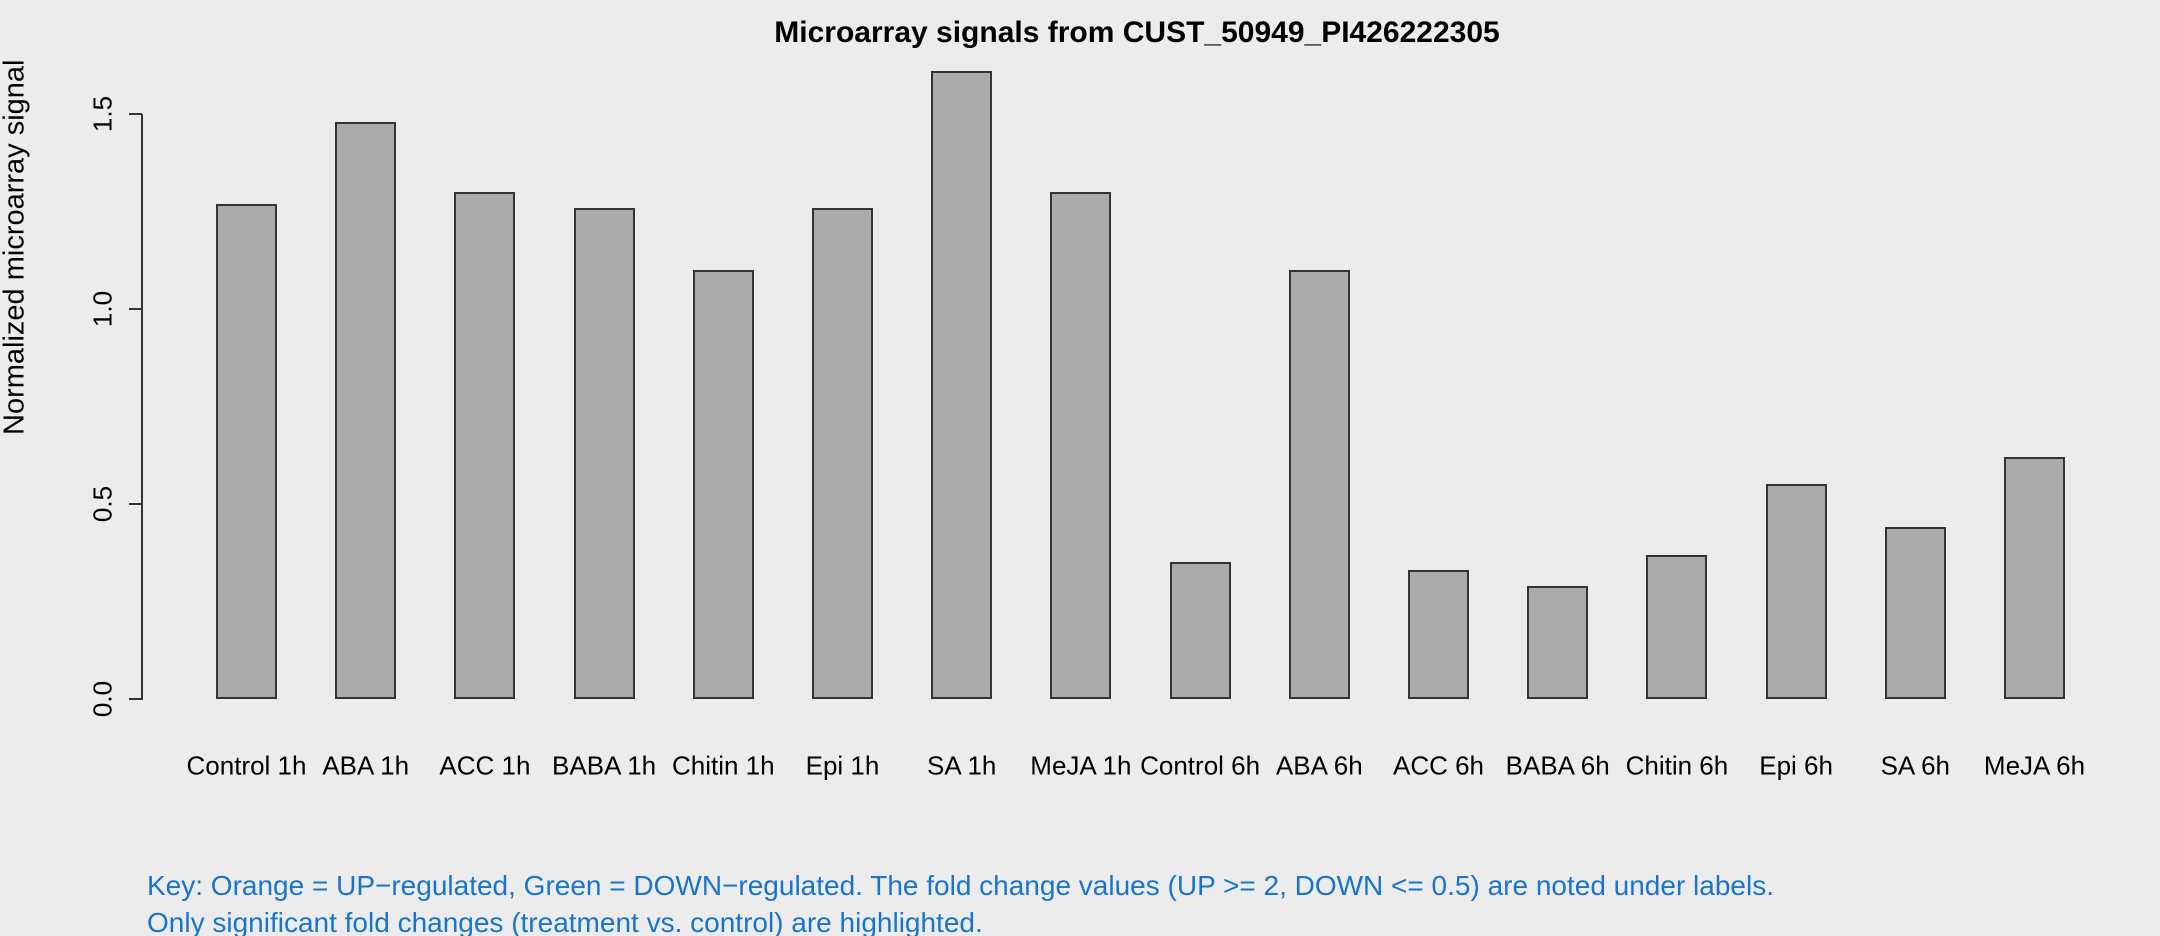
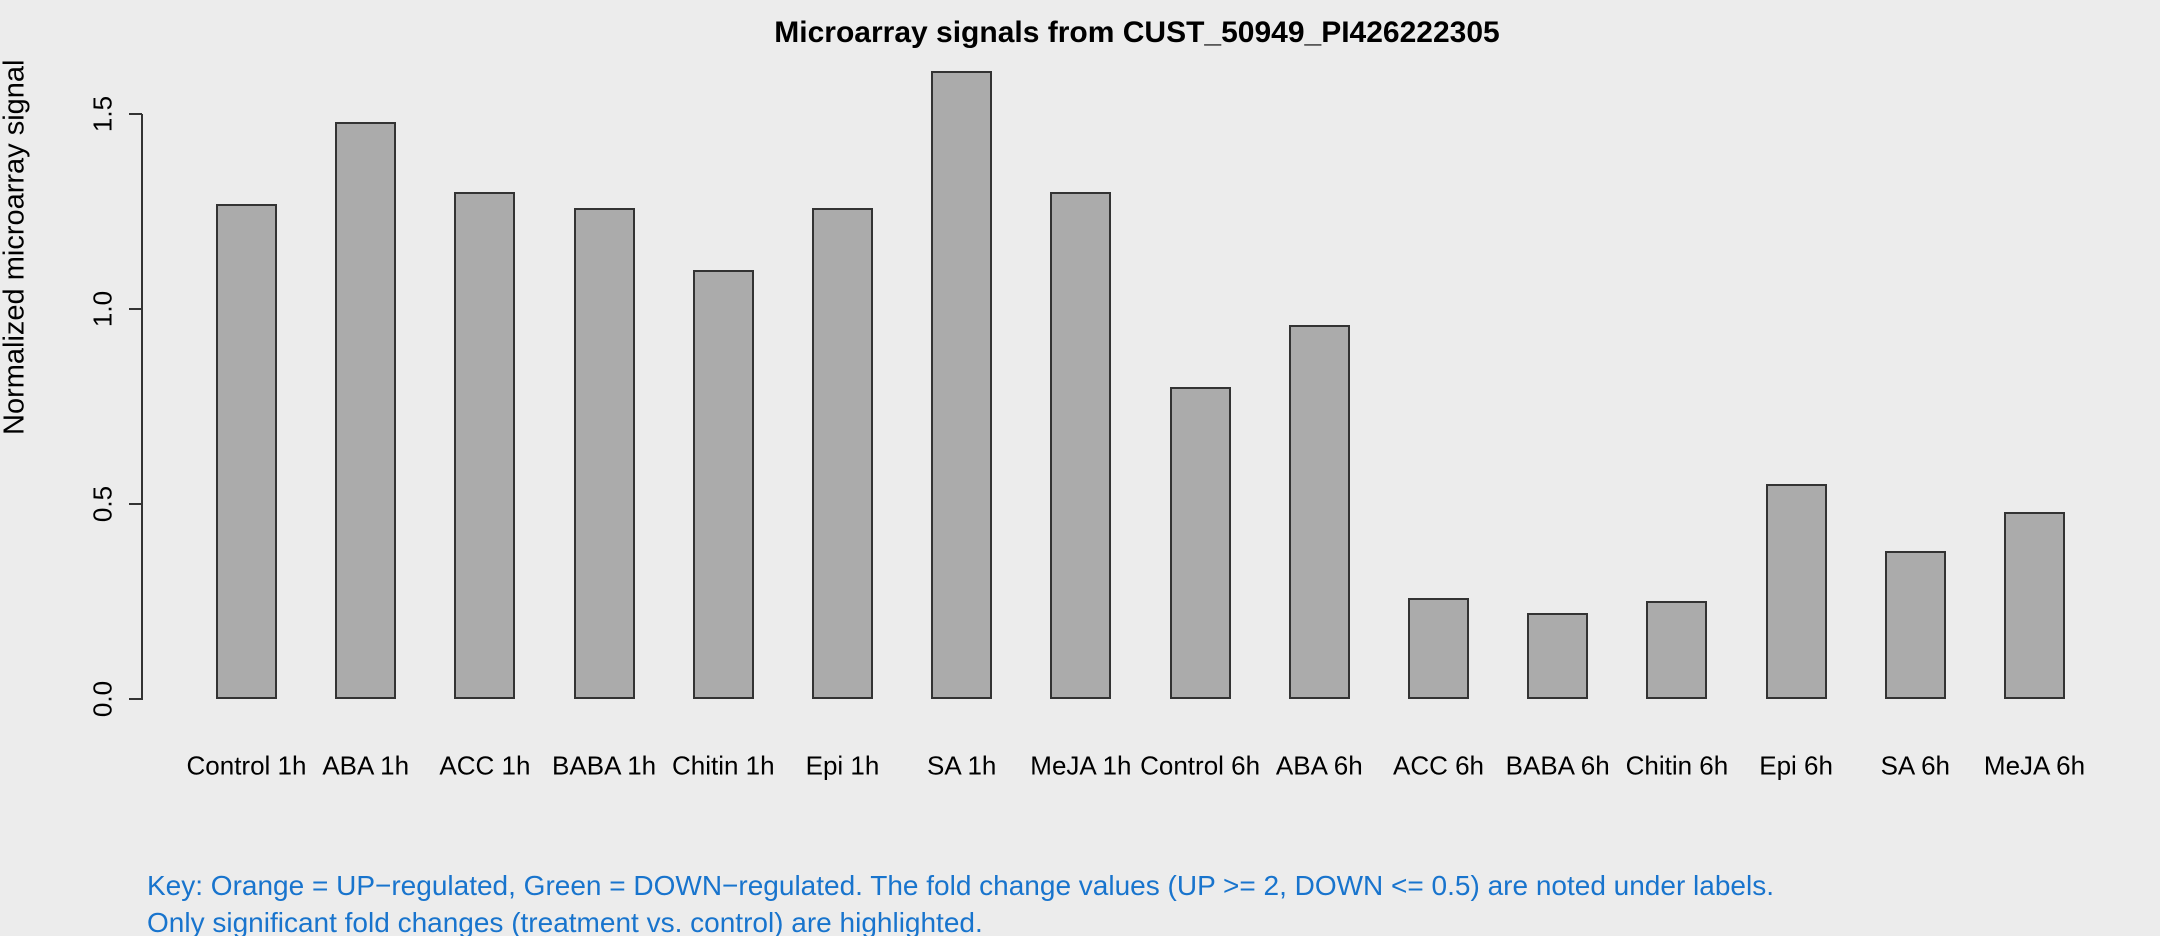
Control 6h: 0.35 -> 0.80
ABA 6h: 1.10 -> 0.96
ACC 6h: 0.33 -> 0.26
BABA 6h: 0.29 -> 0.22
Chitin 6h: 0.37 -> 0.25
SA 6h: 0.44 -> 0.38
MeJA 6h: 0.62 -> 0.48
